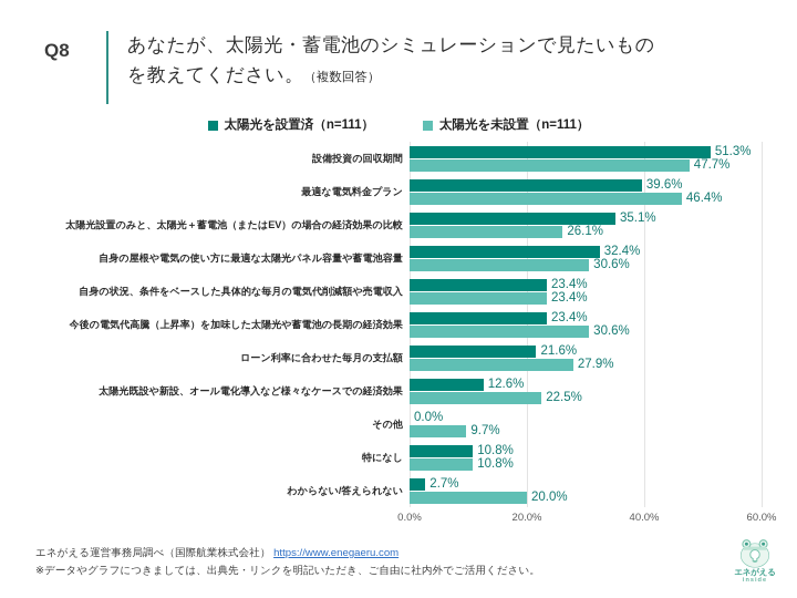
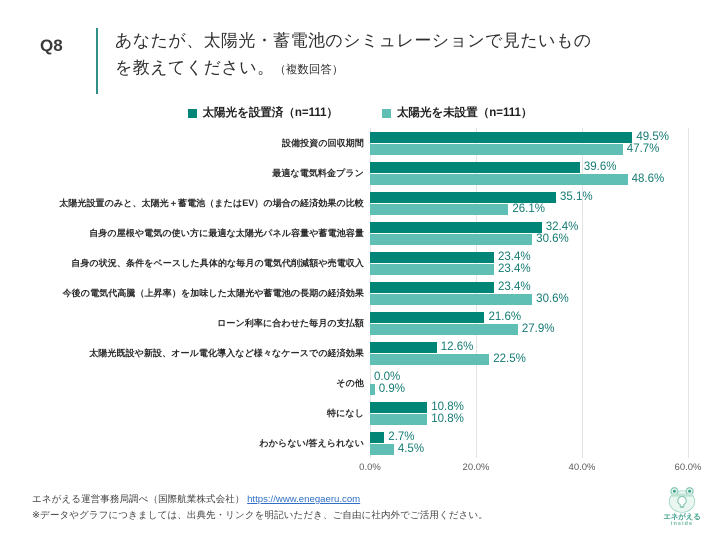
太陽光を設置済（n=111）/設備投資の回収期間: 51.3% -> 49.5%
太陽光を未設置（n=111）/最適な電気料金プラン: 46.4% -> 48.6%
太陽光を未設置（n=111）/その他: 9.7% -> 0.9%
太陽光を未設置（n=111）/わからない/答えられない: 20.0% -> 4.5%
